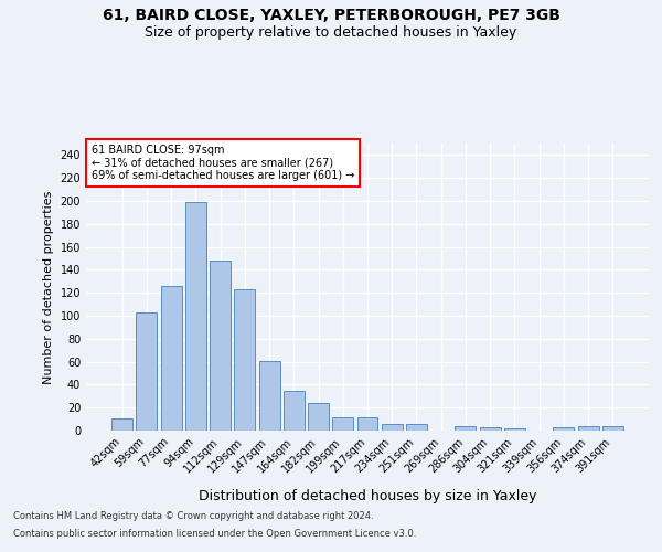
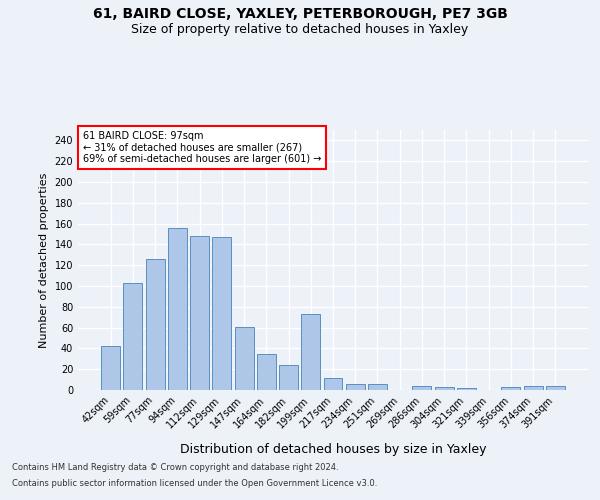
42sqm: 11 -> 42
94sqm: 199 -> 156
129sqm: 123 -> 147
199sqm: 12 -> 73
